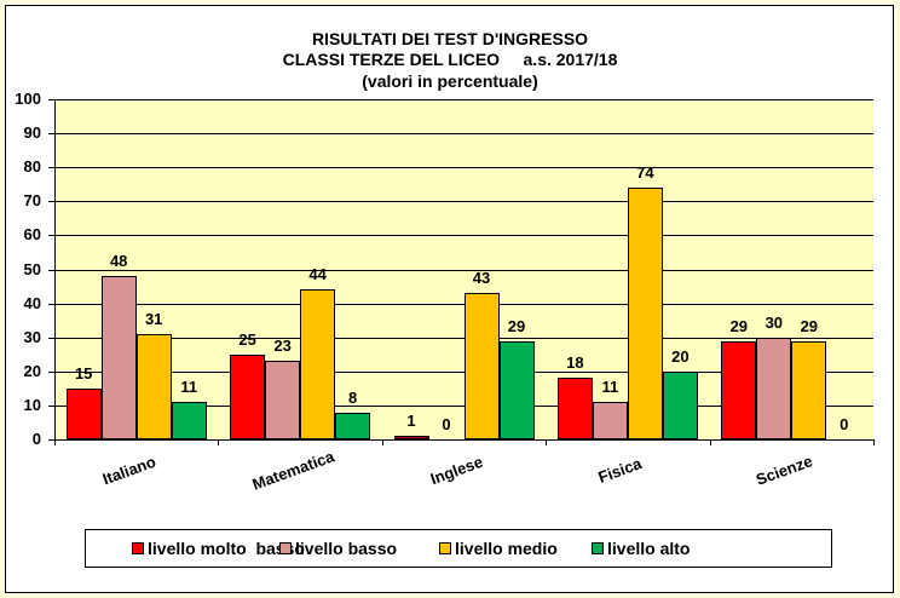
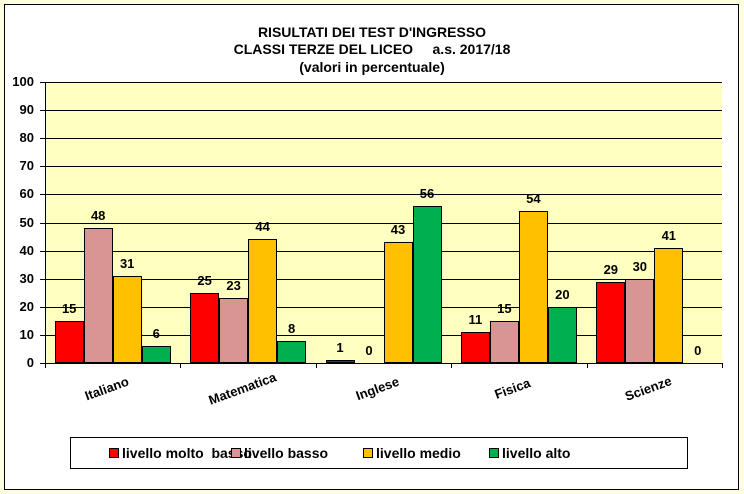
livello alto/Italiano: 11 -> 6
livello alto/Inglese: 29 -> 56
livello molto basso/Fisica: 18 -> 11
livello basso/Fisica: 11 -> 15
livello medio/Fisica: 74 -> 54
livello medio/Scienze: 29 -> 41
